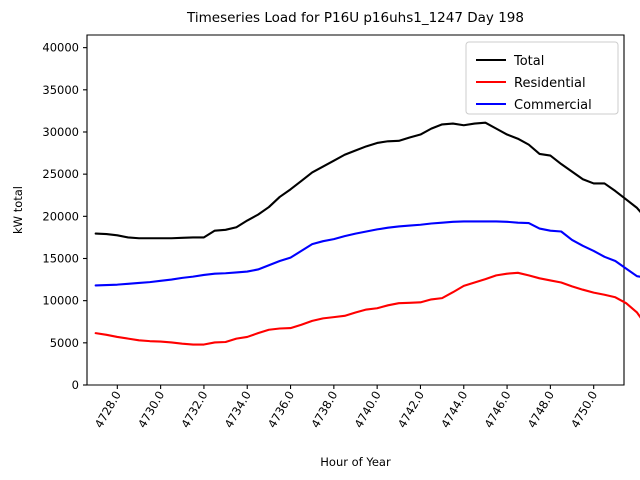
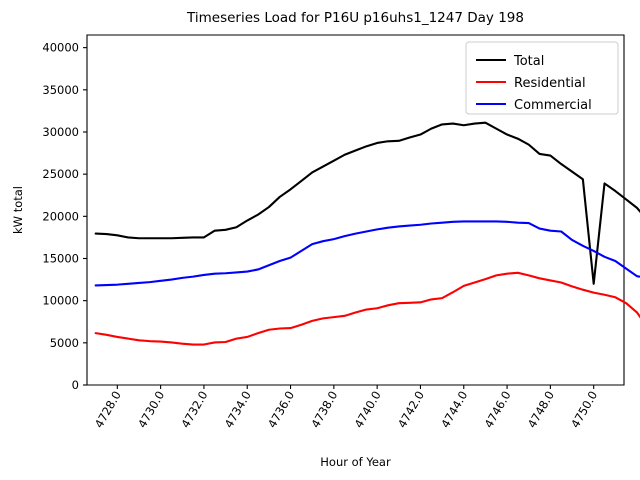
Total/4750.0: 24000 -> 12000
